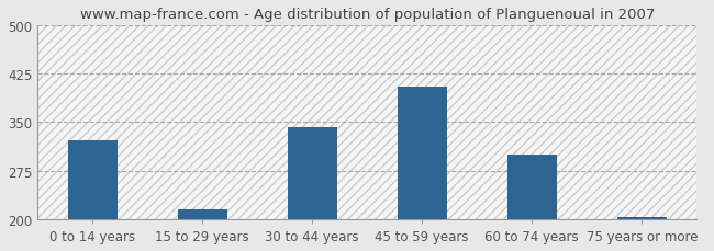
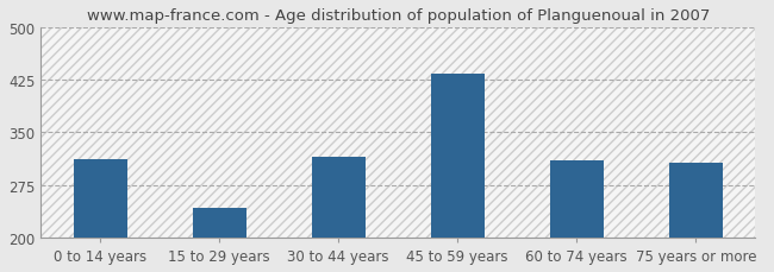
0 to 14 years: 322 -> 312
15 to 29 years: 215 -> 242
30 to 44 years: 342 -> 316
45 to 59 years: 405 -> 434
60 to 74 years: 300 -> 310
75 years or more: 203 -> 306
